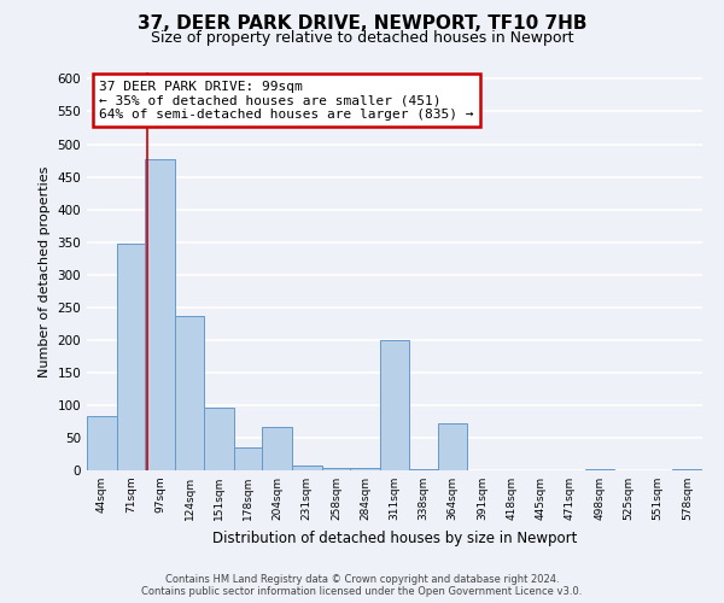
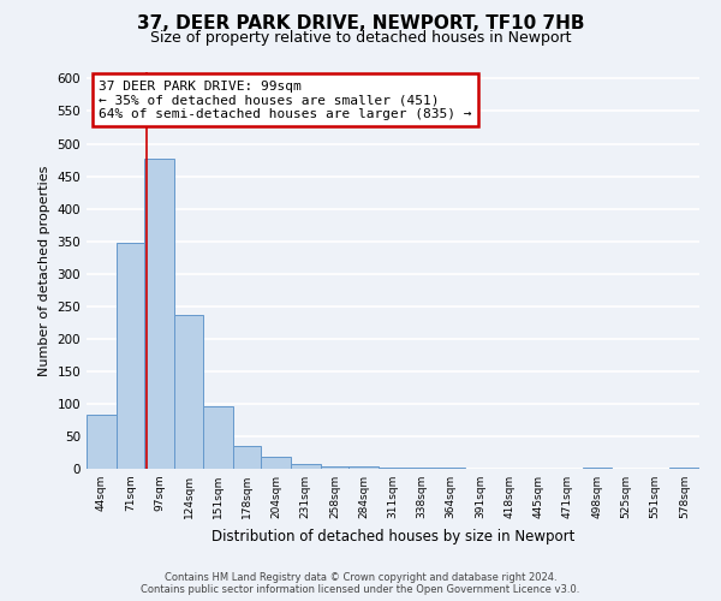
204sqm: 66 -> 18
311sqm: 200 -> 1
364sqm: 72 -> 1
